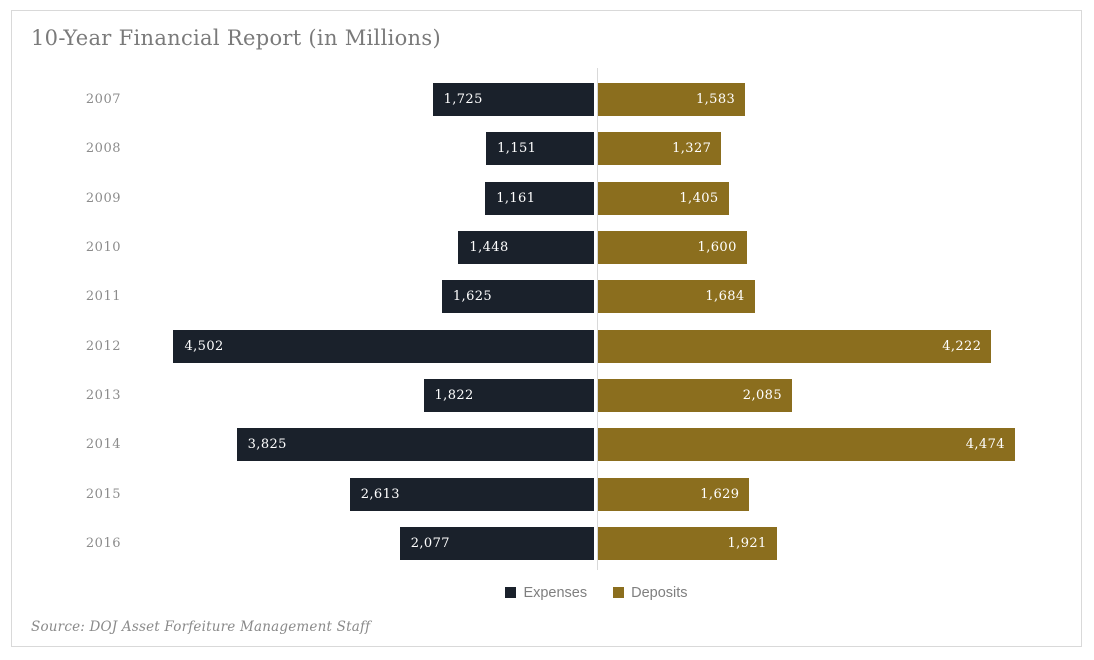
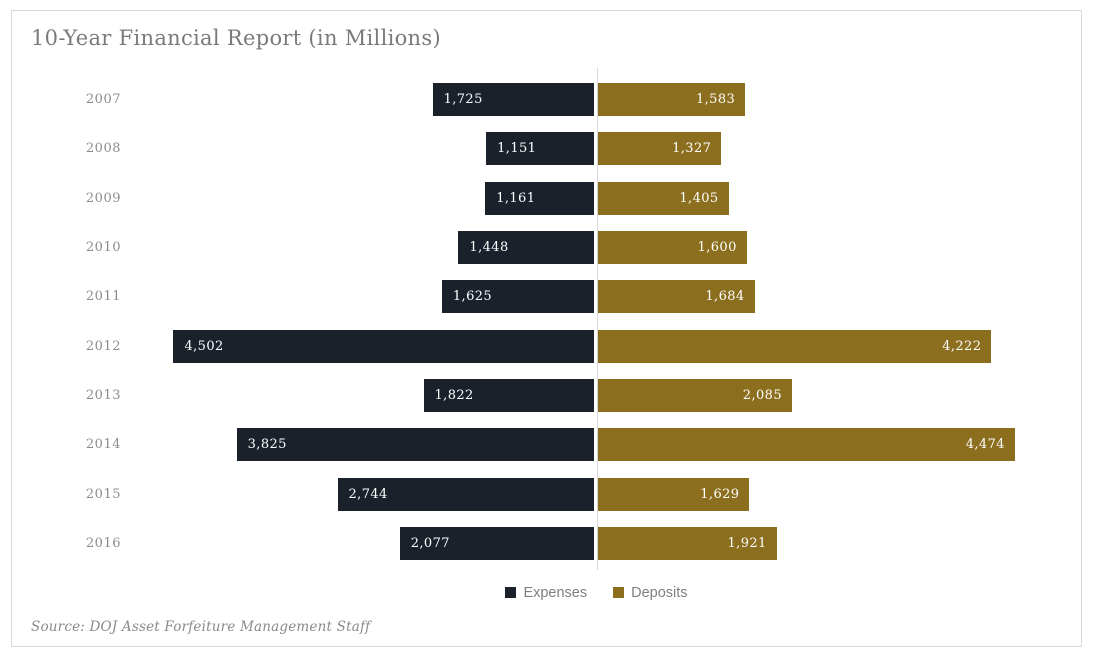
Expenses/2015: 2,613 -> 2,744
